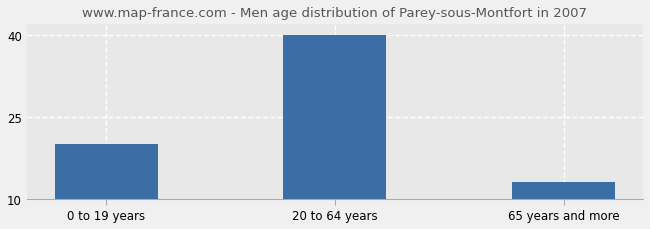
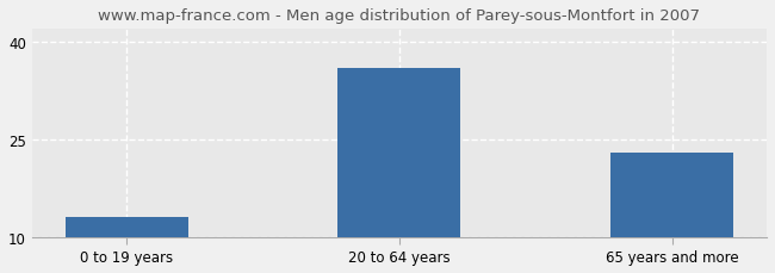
0 to 19 years: 20 -> 13
20 to 64 years: 40 -> 36
65 years and more: 13 -> 23
